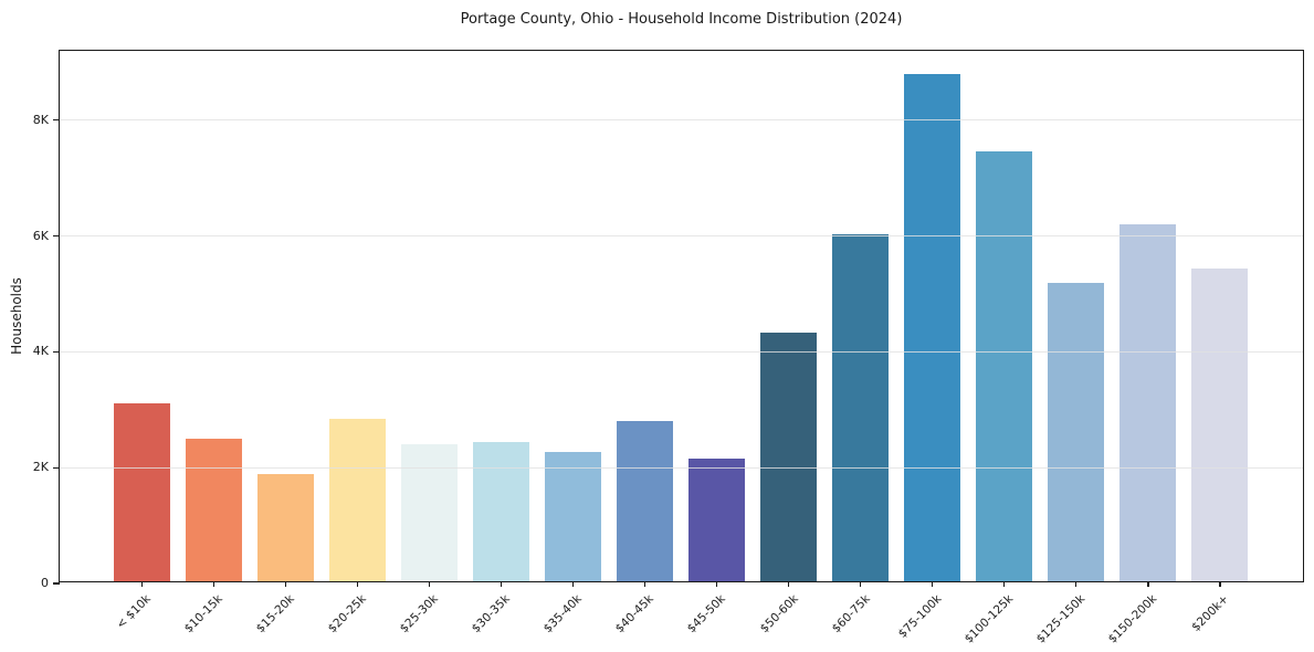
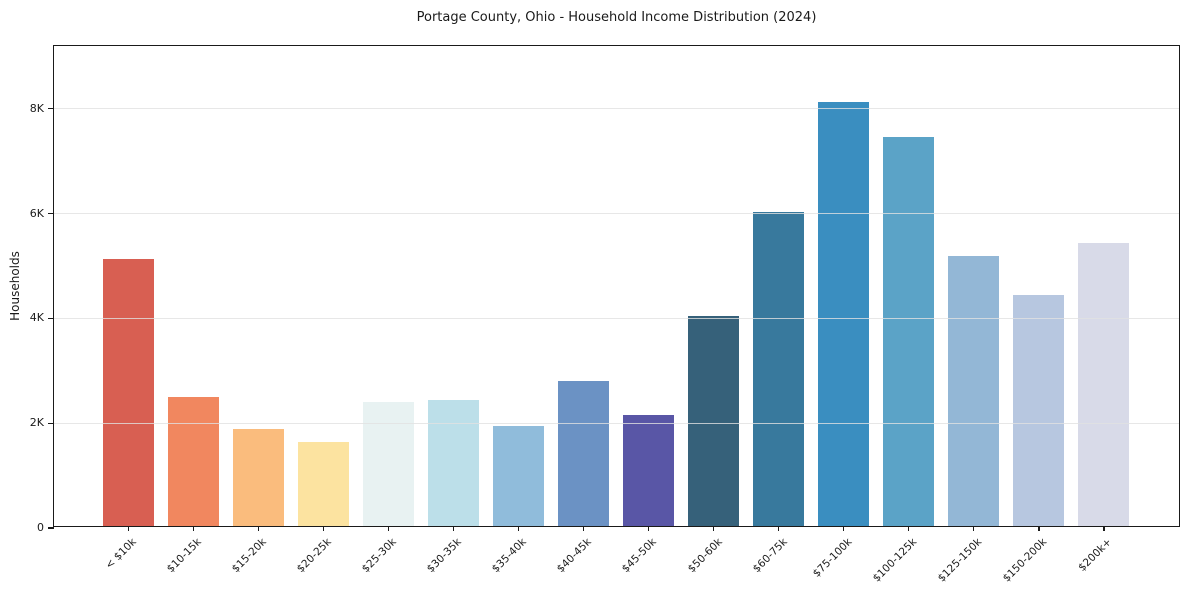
< $10k: 3.1K -> 5.1K
$20-25k: 2.8K -> 1.6K
$35-40k: 2.2K -> 1.9K
$50-60k: 4.3K -> 4.0K
$75-100k: 8.8K -> 8.1K
$150-200k: 6.2K -> 4.4K
